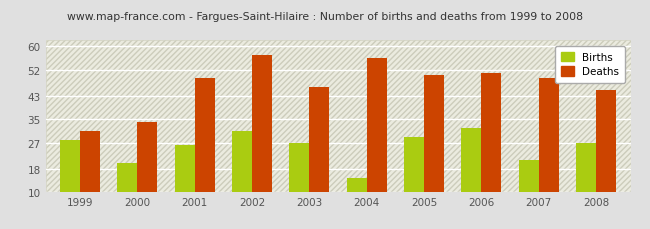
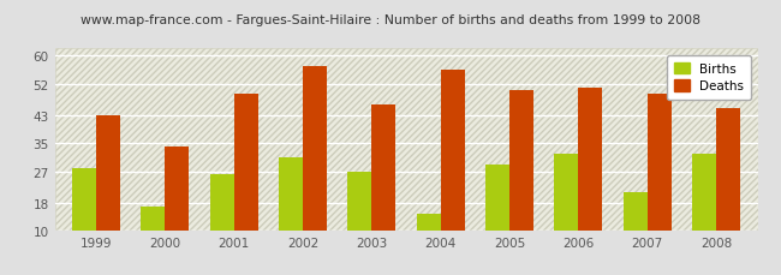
Deaths/1999: 31 -> 43
Births/2000: 20 -> 17
Births/2008: 27 -> 32
